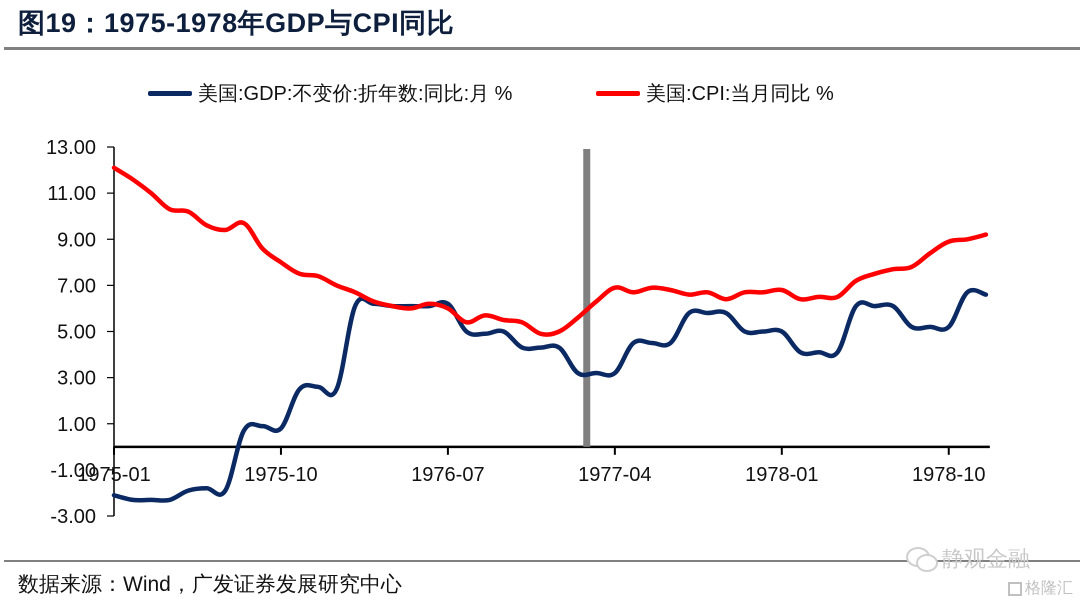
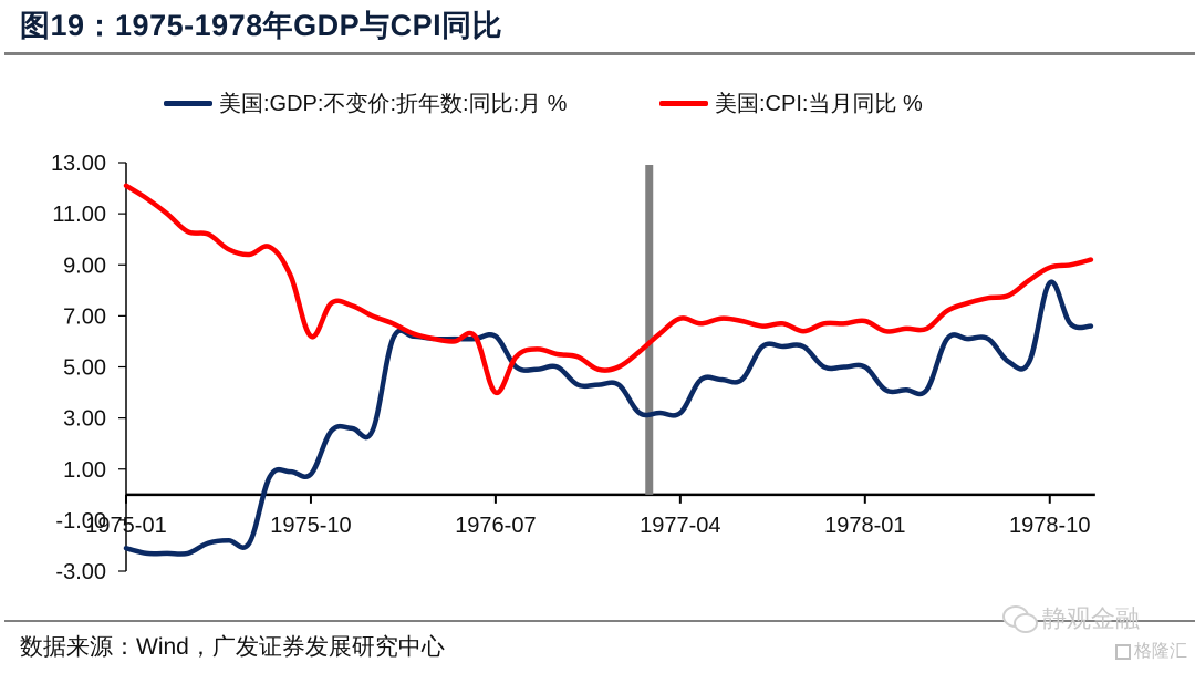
美国:CPI:当月同比 %/1975-10: 8.0 -> 6.2
美国:CPI:当月同比 %/1976-07: 6.0 -> 4.0
美国:GDP:不变价:折年数:同比:月 %/1978-10: 5.2 -> 8.3
